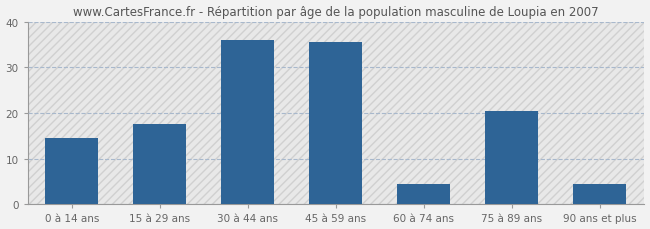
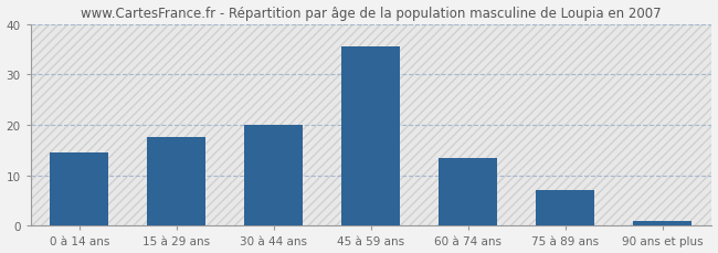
30 à 44 ans: 36.0 -> 20.0
60 à 74 ans: 4.5 -> 13.5
75 à 89 ans: 20.5 -> 7.0
90 ans et plus: 4.5 -> 1.0
